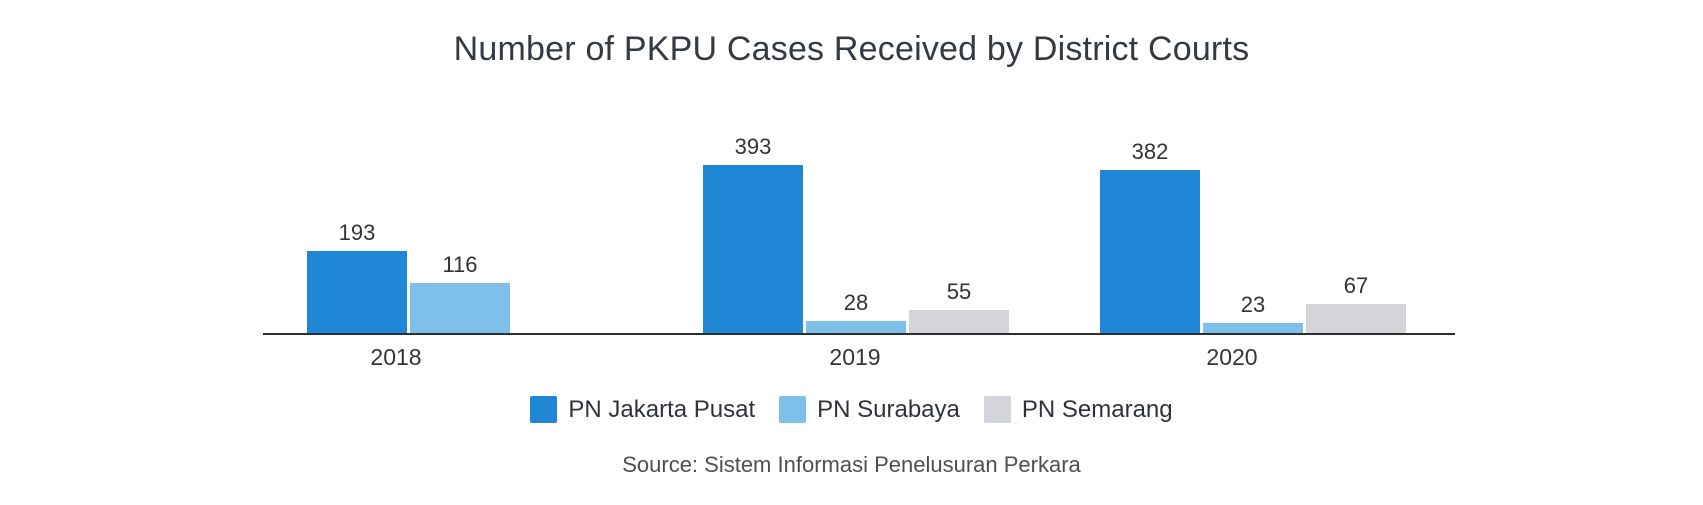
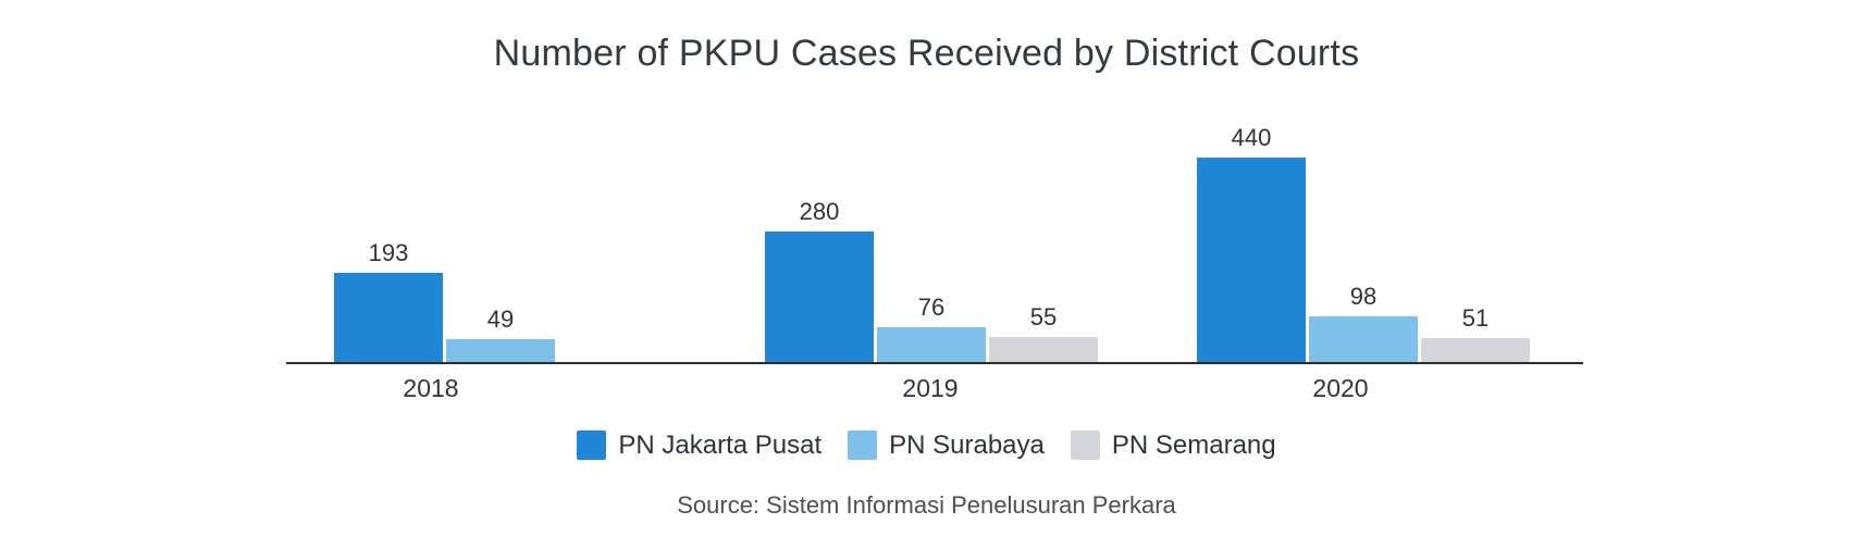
PN Surabaya/2018: 116 -> 49
PN Jakarta Pusat/2019: 393 -> 280
PN Surabaya/2019: 28 -> 76
PN Jakarta Pusat/2020: 382 -> 440
PN Surabaya/2020: 23 -> 98
PN Semarang/2020: 67 -> 51
